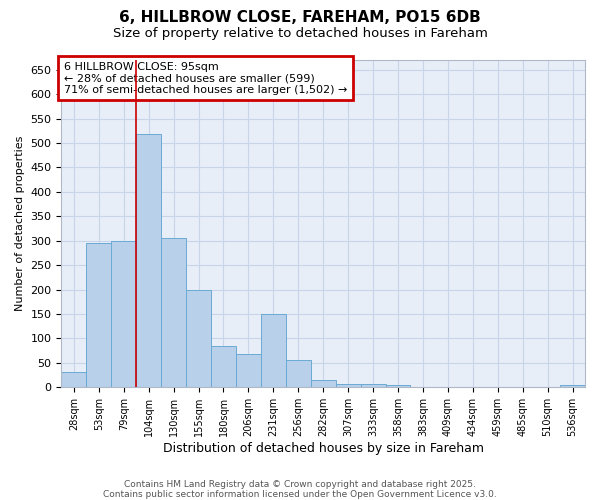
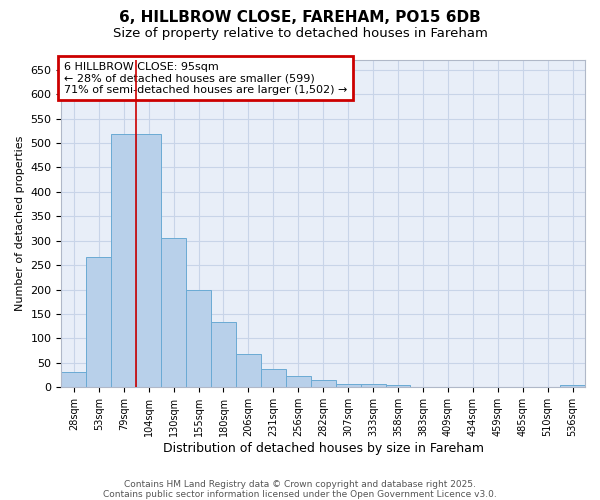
53sqm: 295 -> 267
79sqm: 300 -> 519
180sqm: 85 -> 134
231sqm: 150 -> 38
256sqm: 55 -> 23
